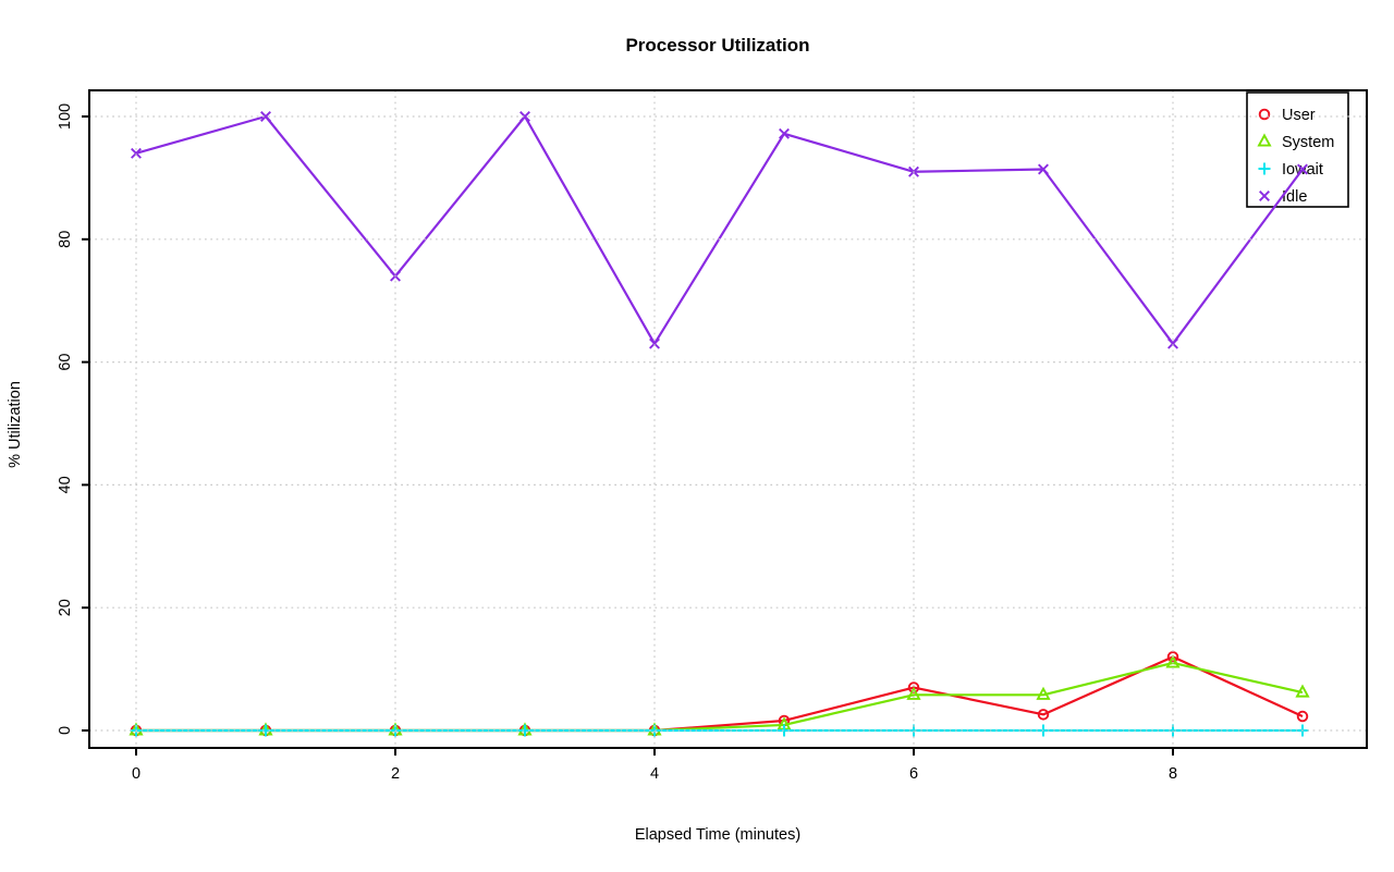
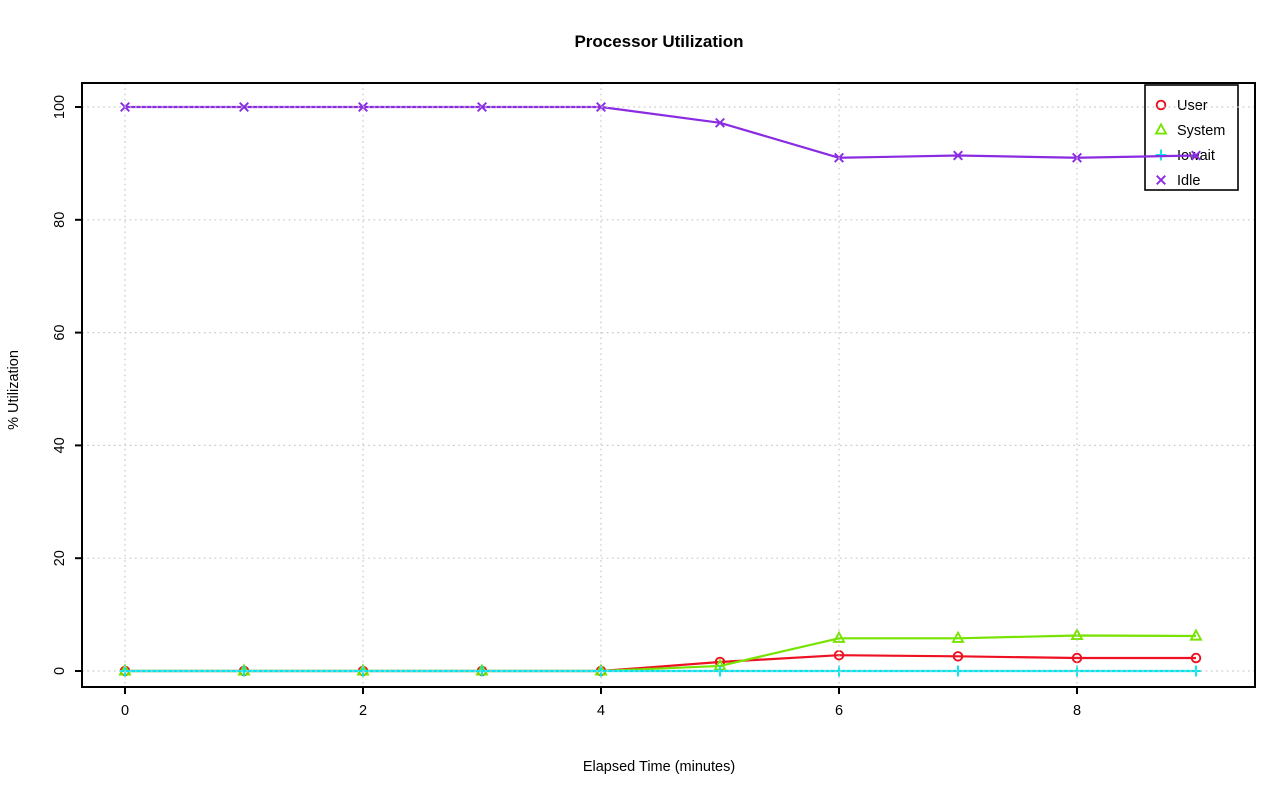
Idle/0: 94 -> 100
Idle/2: 74 -> 100
Idle/4: 63 -> 100
User/6: 7 -> 3
User/8: 12 -> 2
System/8: 11 -> 6
Idle/8: 63 -> 91
